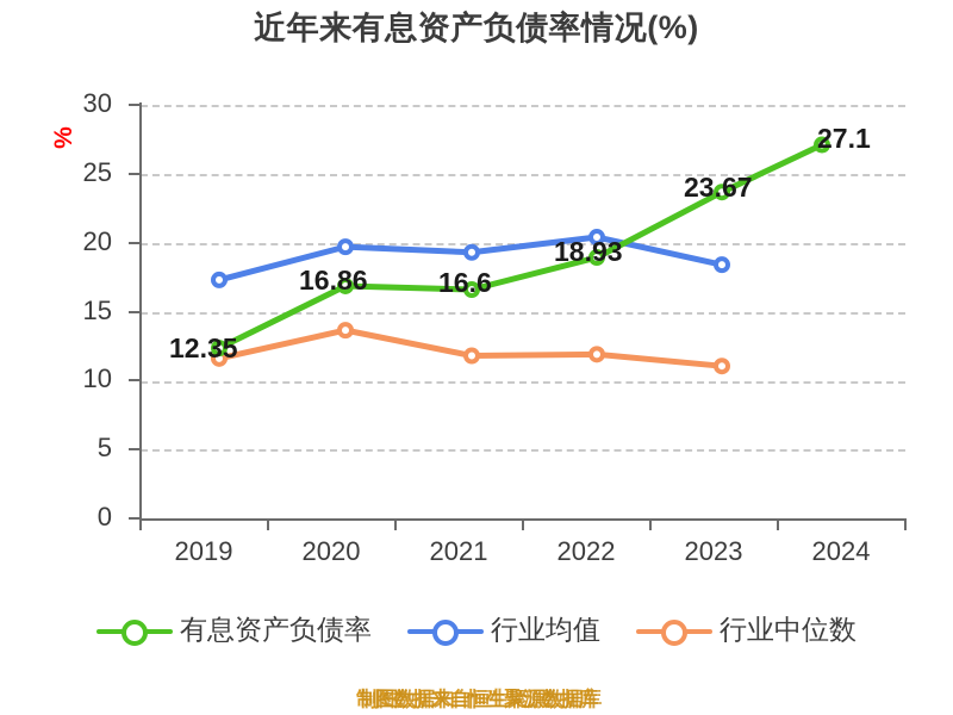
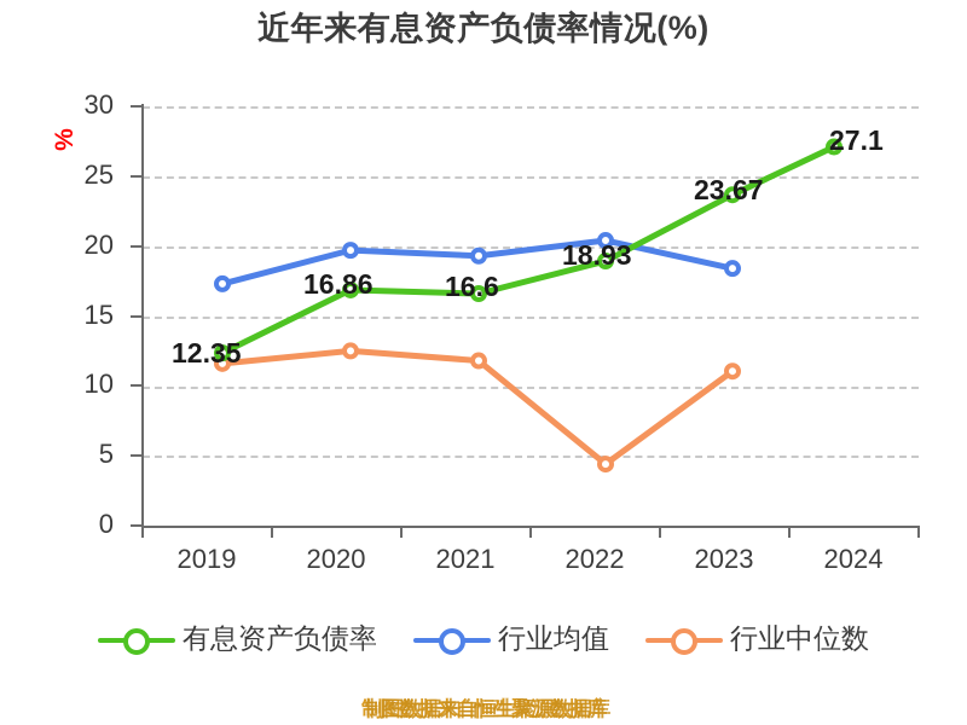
行业中位数/2020: 13.7 -> 12.5
行业中位数/2022: 11.9 -> 4.4
